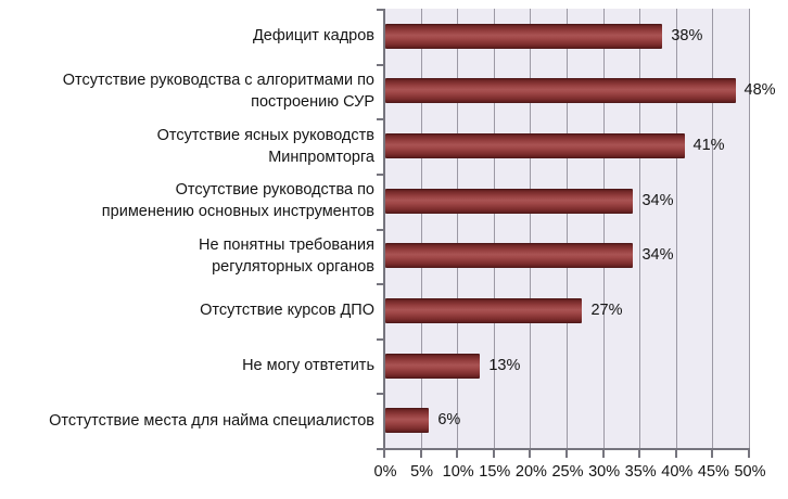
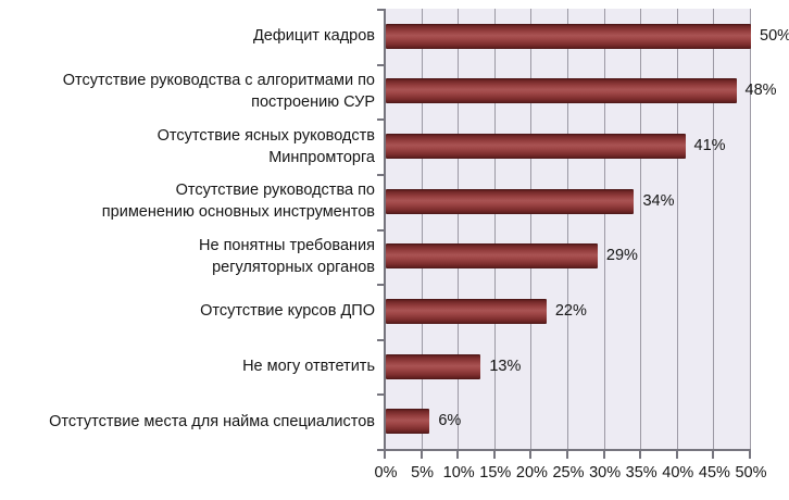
Дефицит кадров: 38% -> 50%
Не понятны требования регуляторных органов: 34% -> 29%
Отсутствие курсов ДПО: 27% -> 22%
